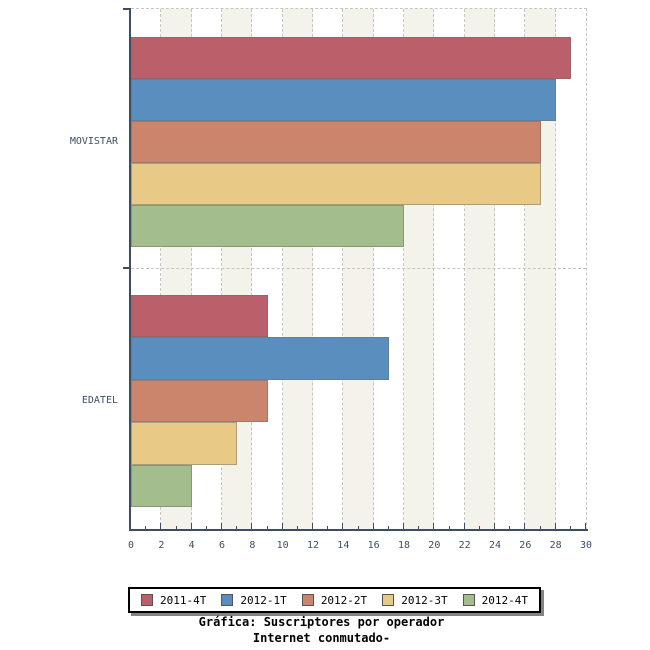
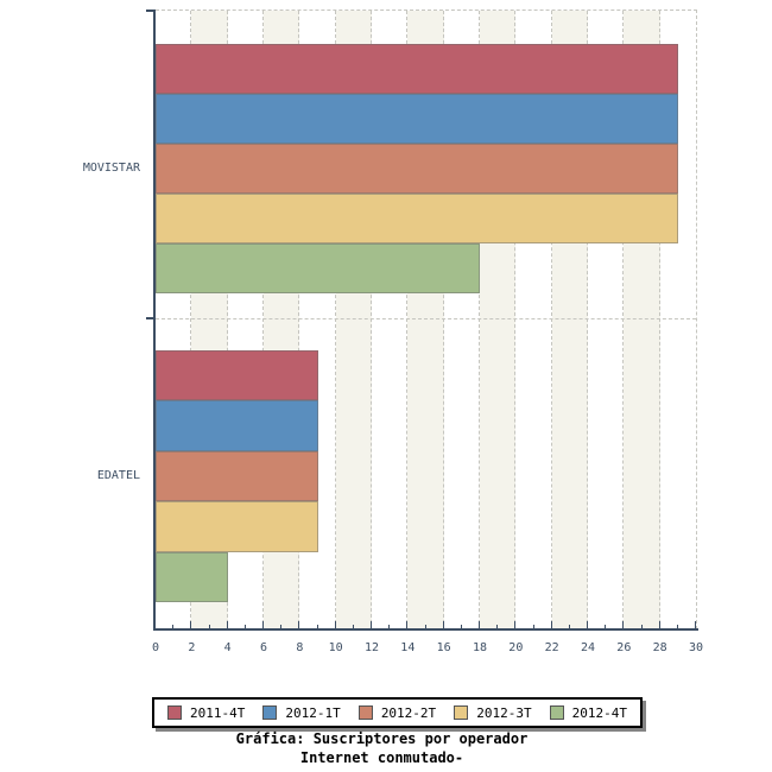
2012-1T/MOVISTAR: 28 -> 29
2012-2T/MOVISTAR: 27 -> 29
2012-3T/MOVISTAR: 27 -> 29
2012-1T/EDATEL: 17 -> 9
2012-3T/EDATEL: 7 -> 9
